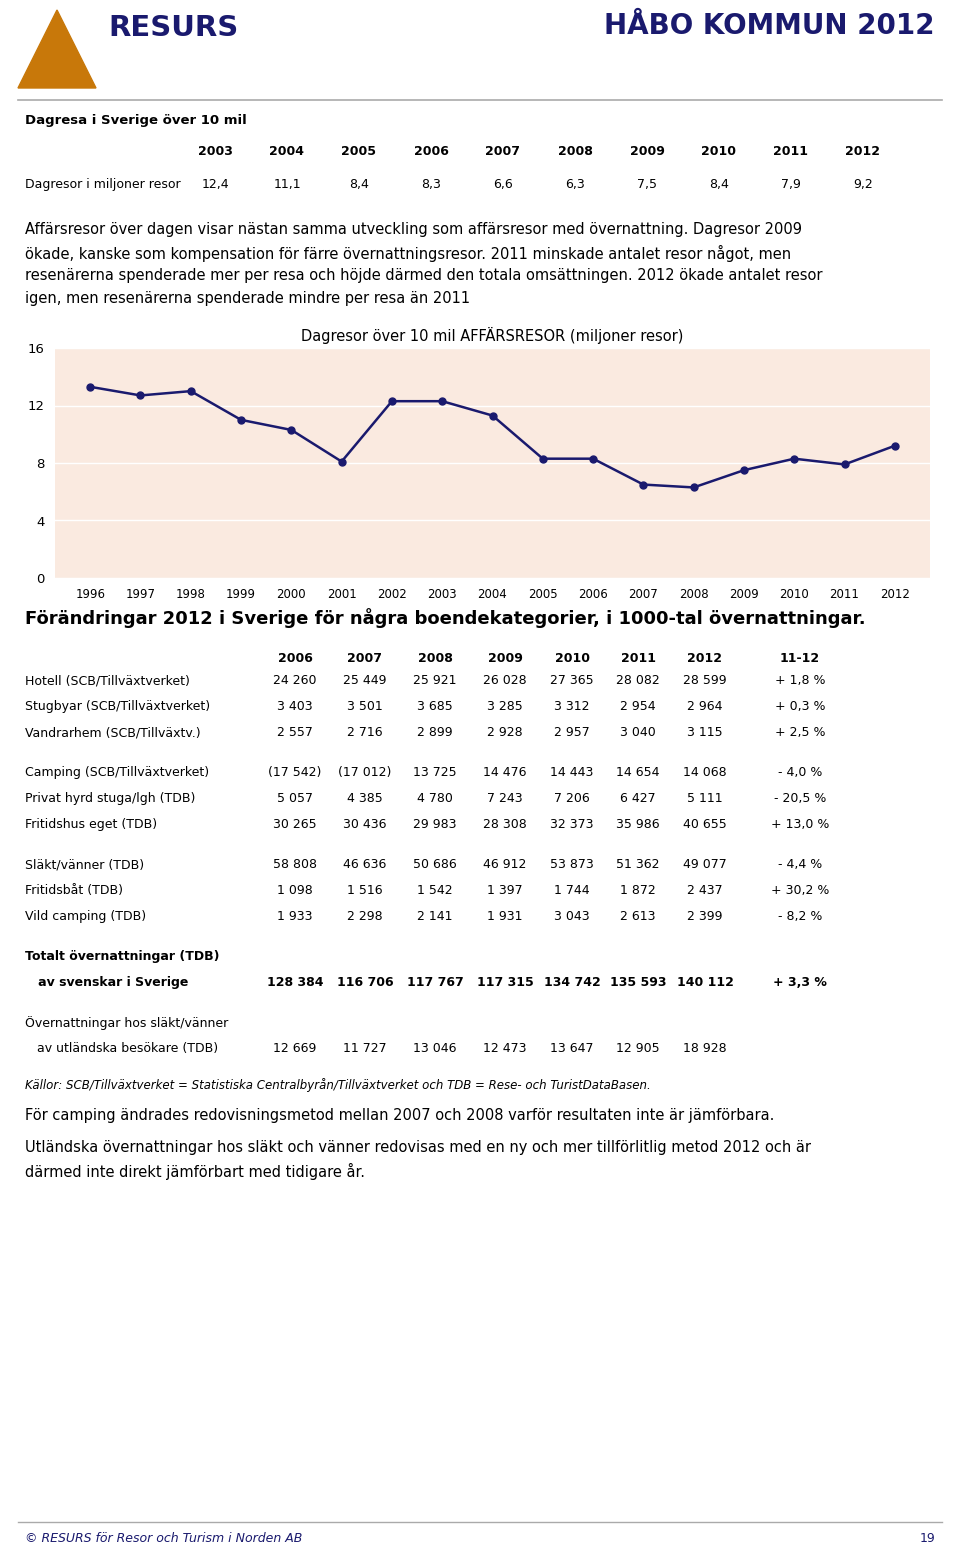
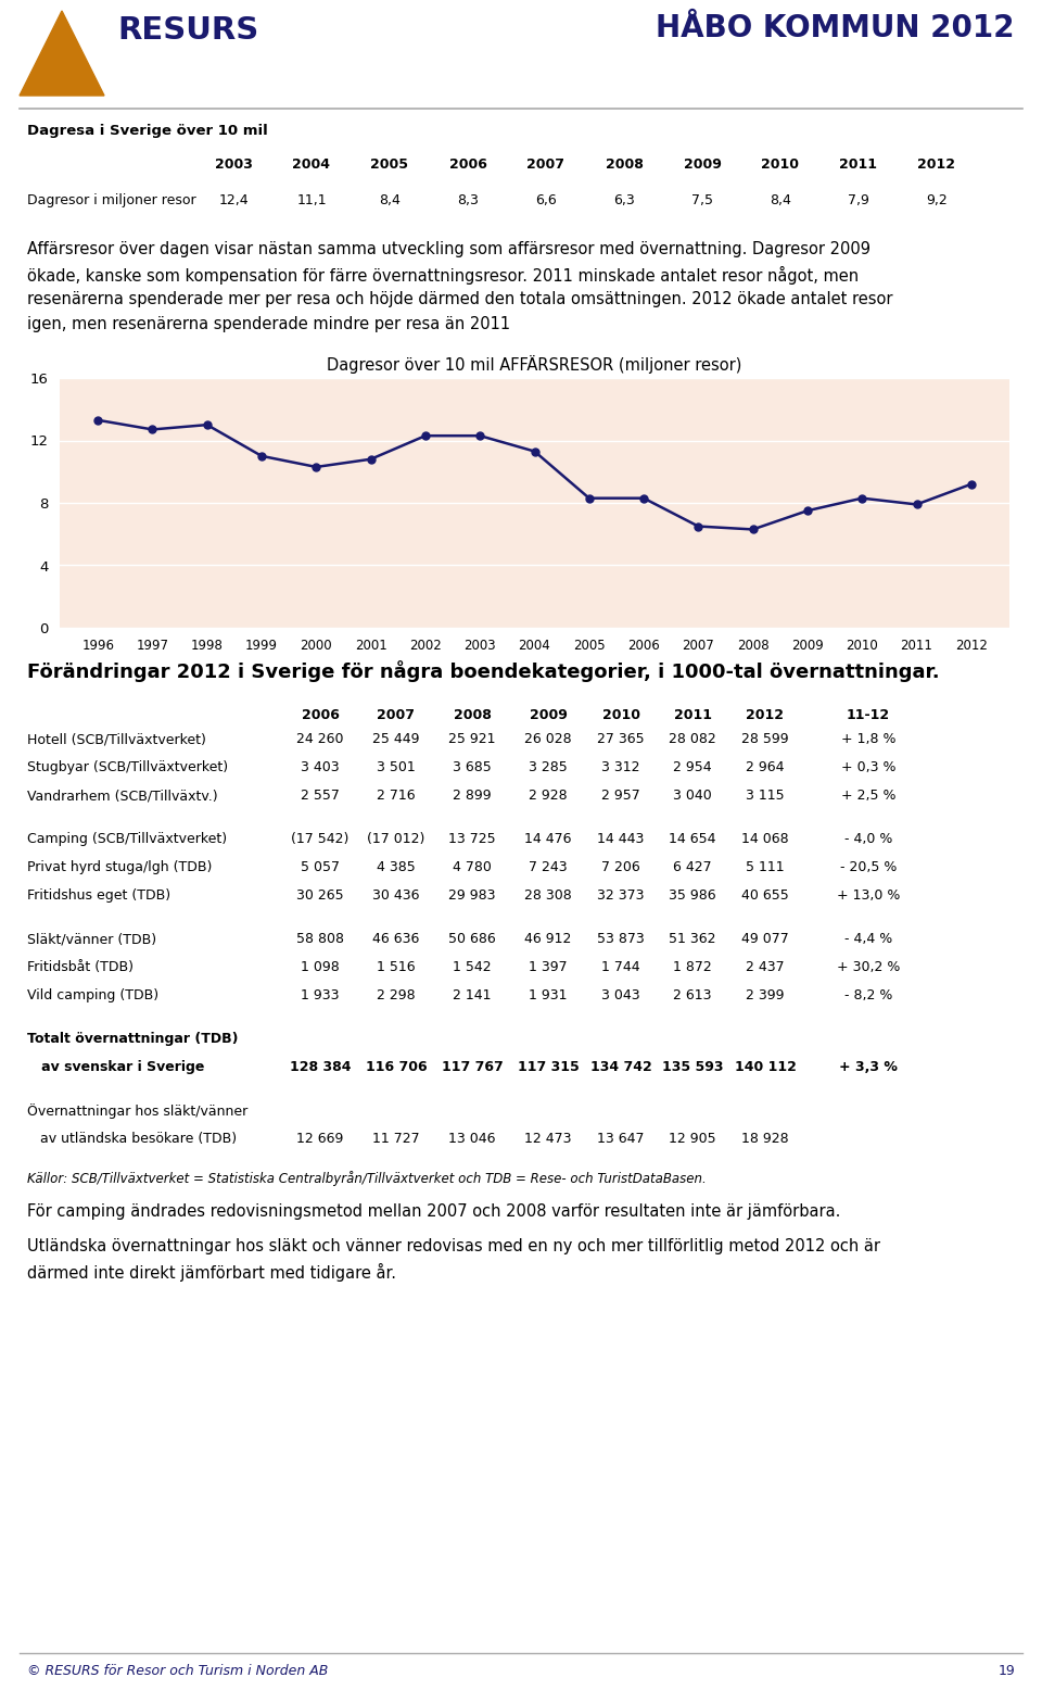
2001: 8.1 -> 10.8
